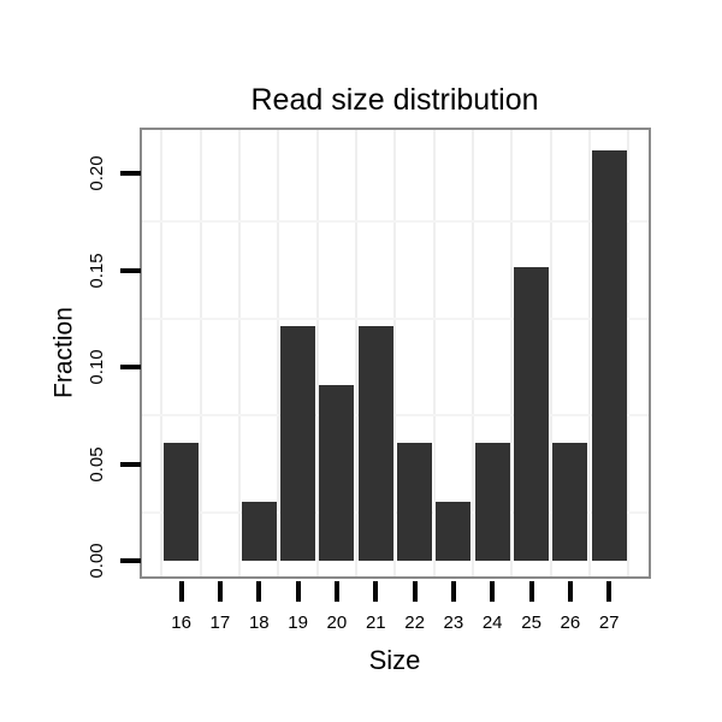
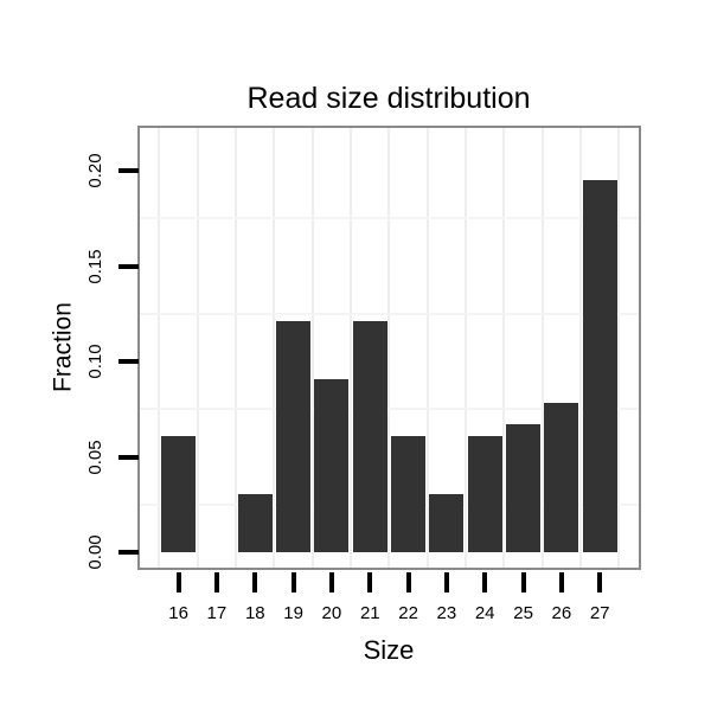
25: 0.151 -> 0.067
26: 0.061 -> 0.078
27: 0.212 -> 0.195
